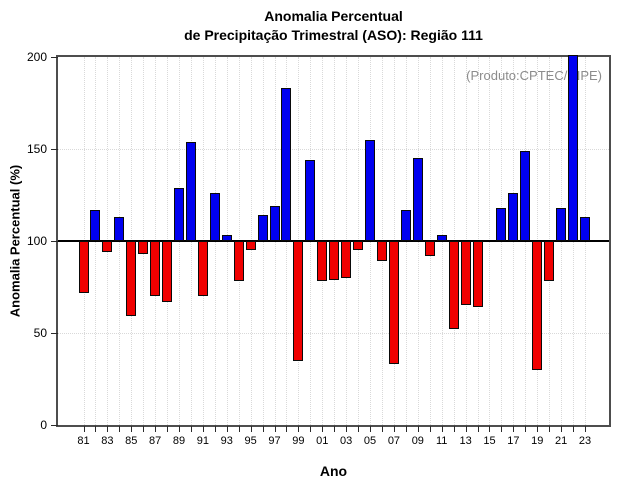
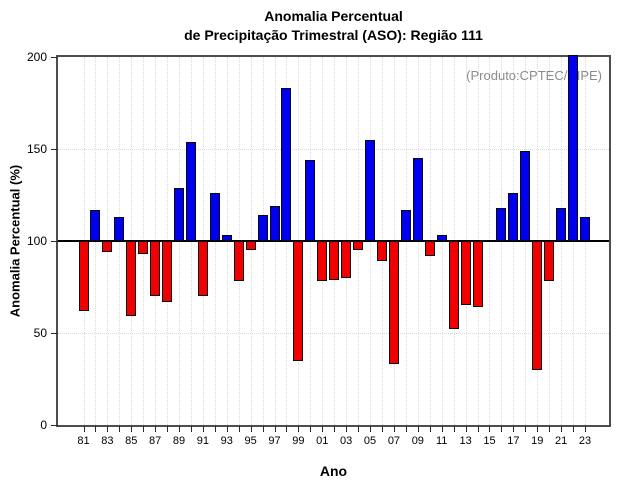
81: 72 -> 62
